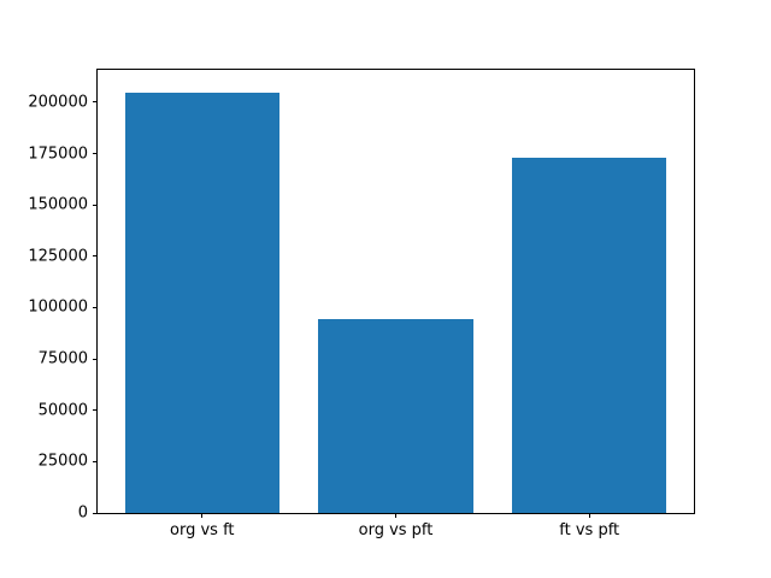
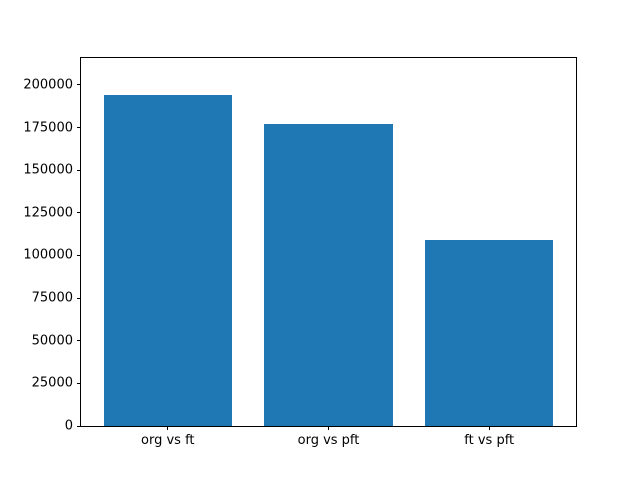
org vs ft: 205000 -> 194000
org vs pft: 95000 -> 177000
ft vs pft: 173000 -> 109000
